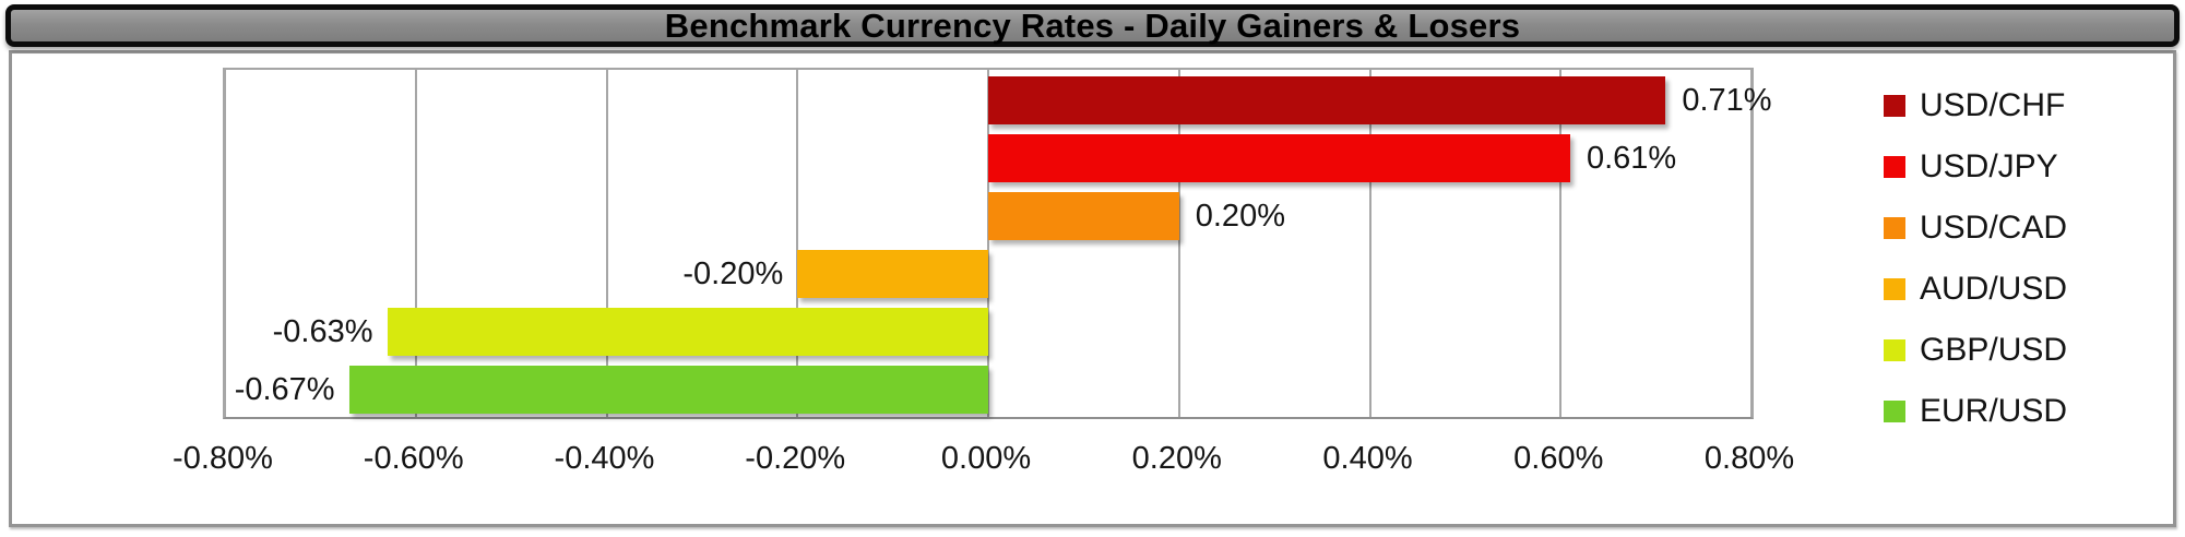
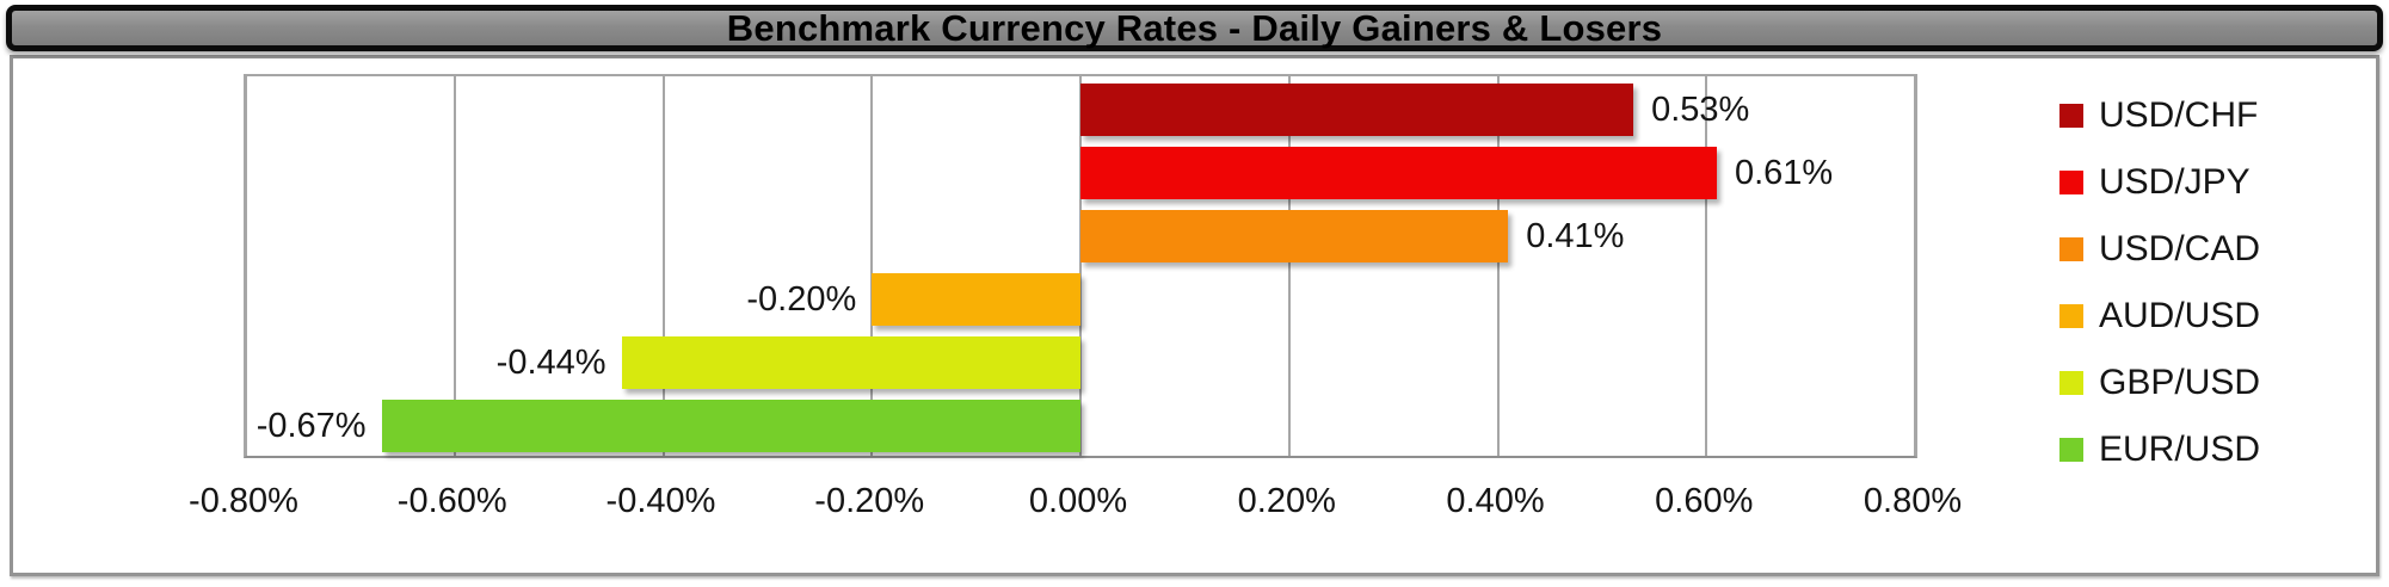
USD/CHF: 0.71% -> 0.53%
USD/CAD: 0.20% -> 0.41%
GBP/USD: -0.63% -> -0.44%
